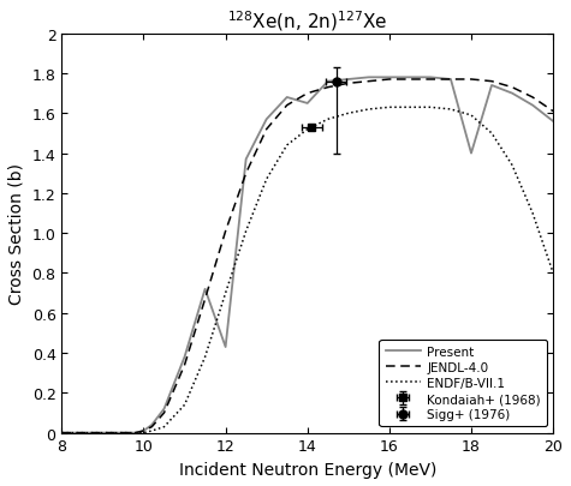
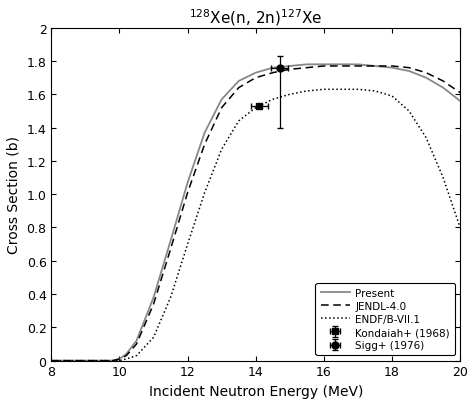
Present/12: 0.43 -> 1.07
Present/14: 1.65 -> 1.73
Present/18: 1.40 -> 1.76
